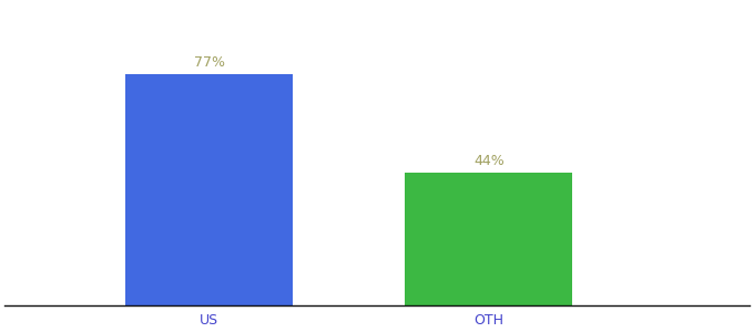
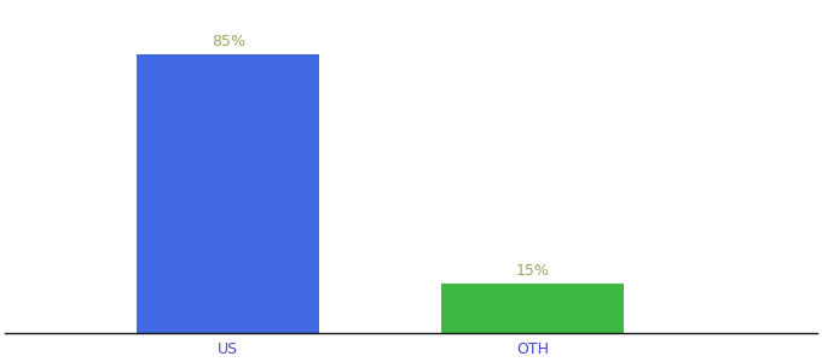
US: 77% -> 85%
OTH: 44% -> 15%
